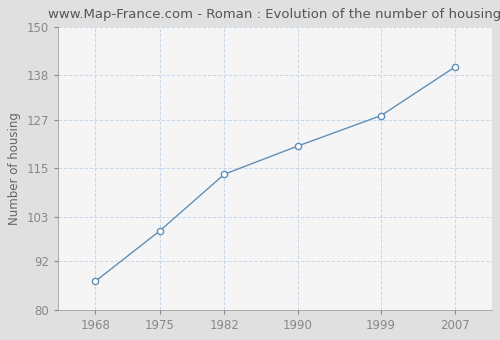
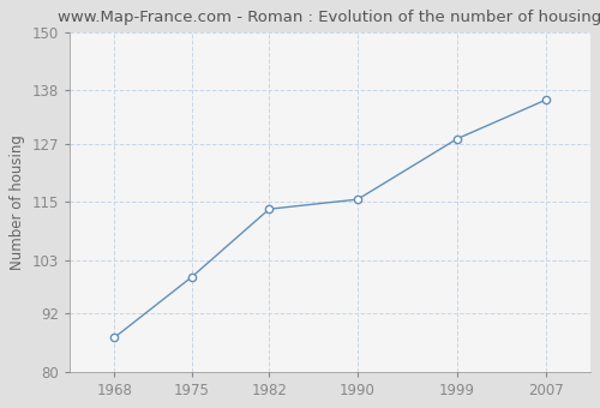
1990: 120.5 -> 115.5
2007: 140.0 -> 136.0
